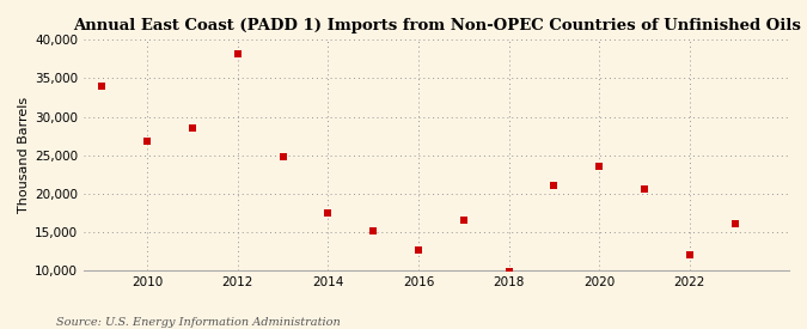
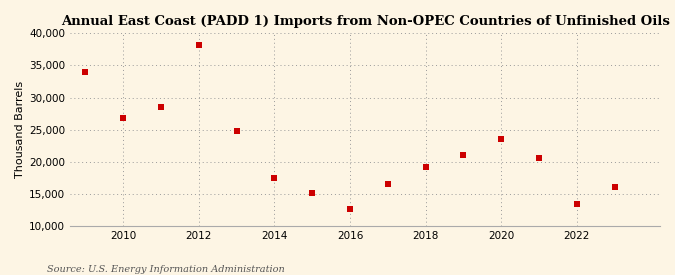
2018: 9,900 -> 19,200
2022: 12,000 -> 13,400
